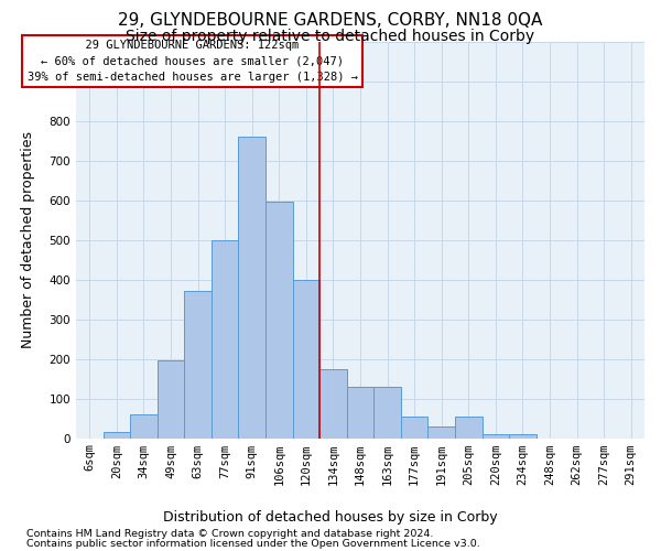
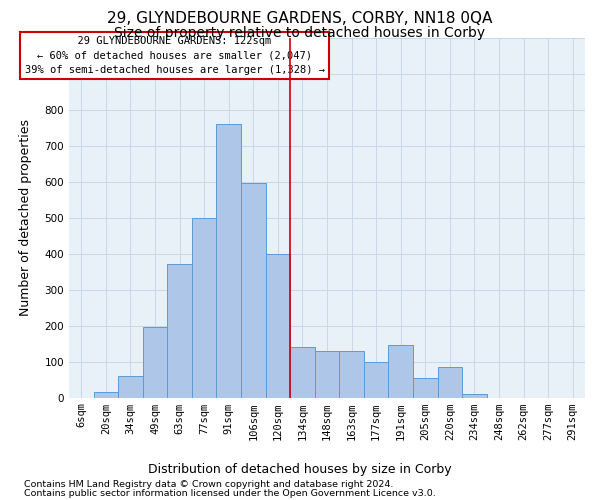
134sqm: 175 -> 140
177sqm: 55 -> 100
191sqm: 30 -> 145
220sqm: 10 -> 85
